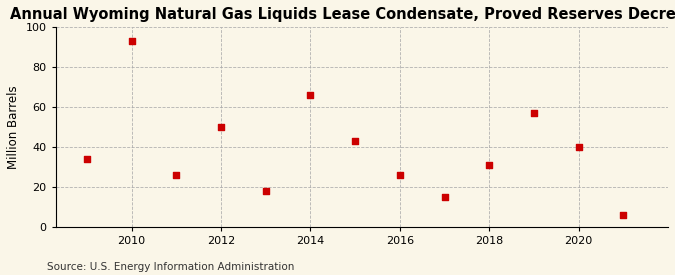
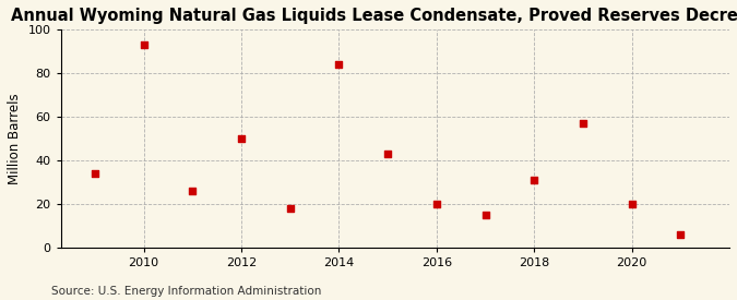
2014: 66 -> 84
2016: 26 -> 20
2020: 40 -> 20
